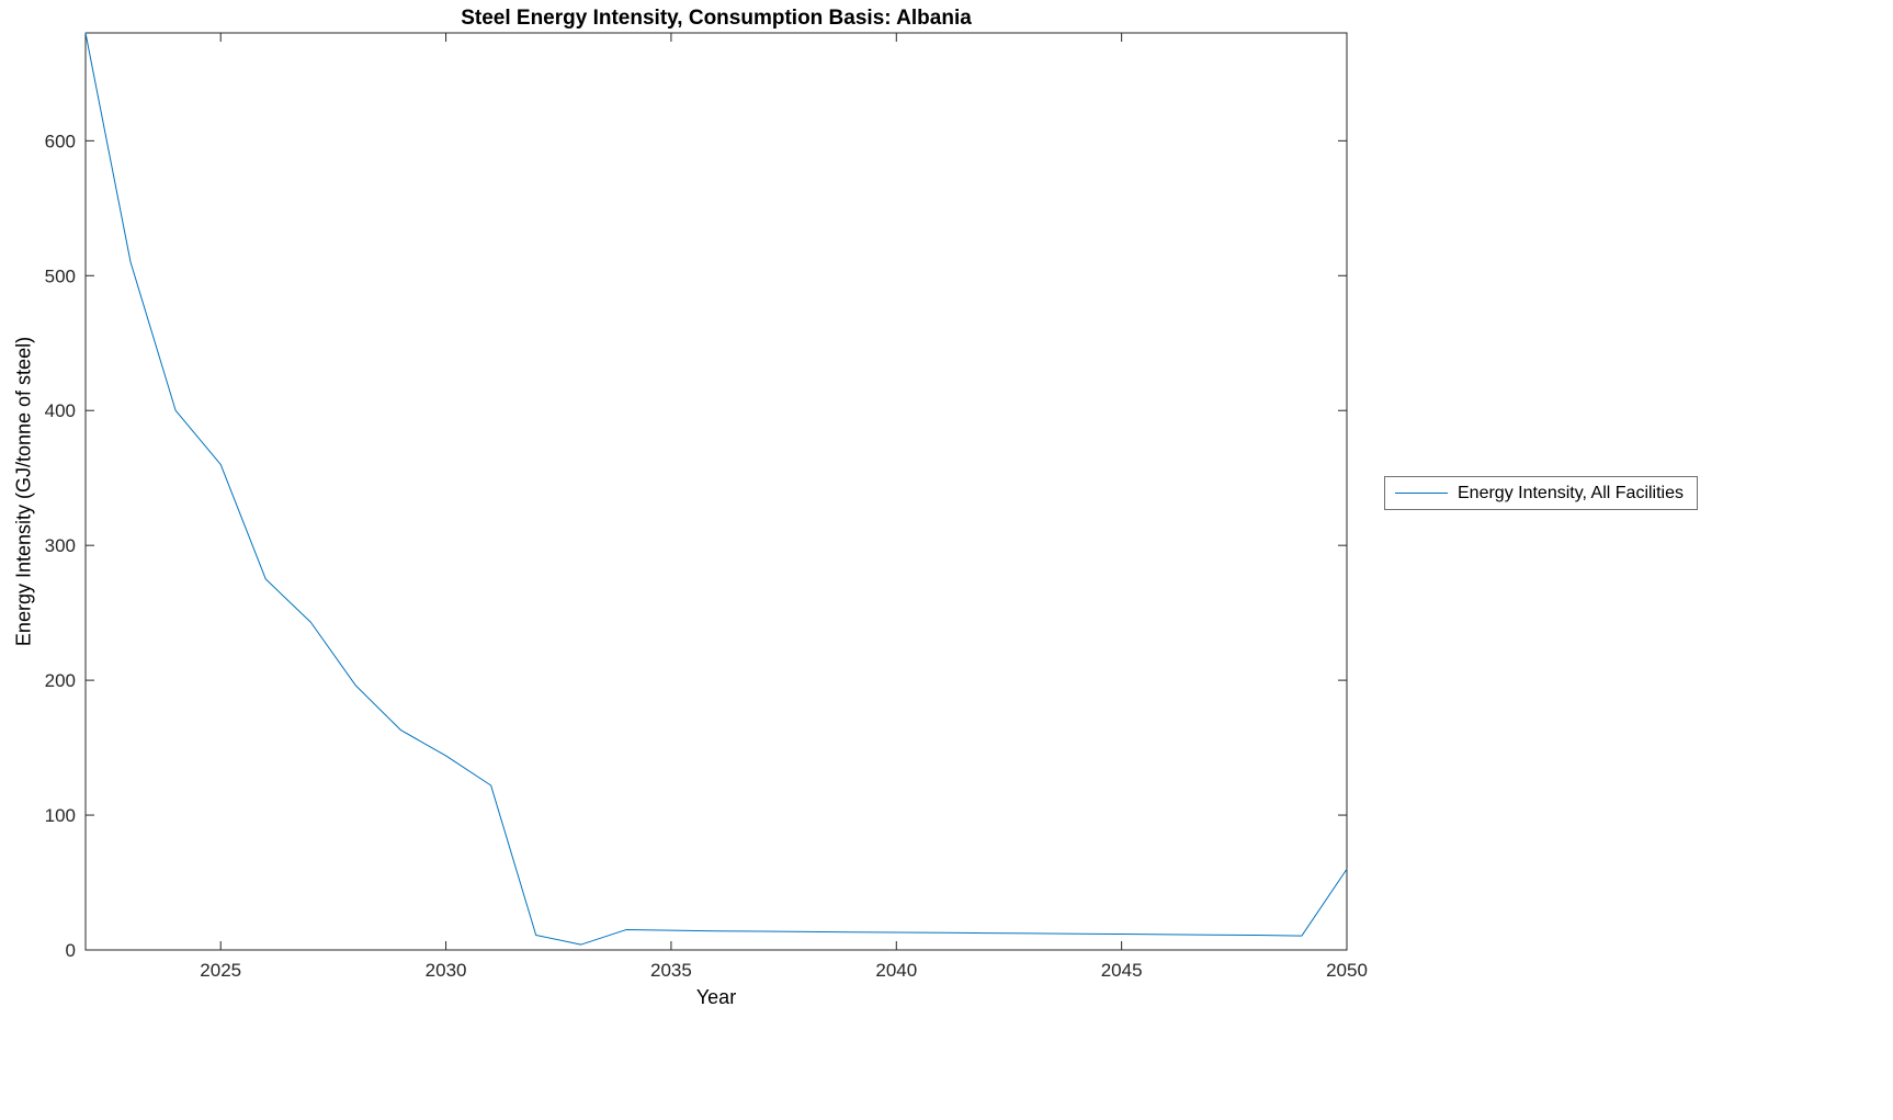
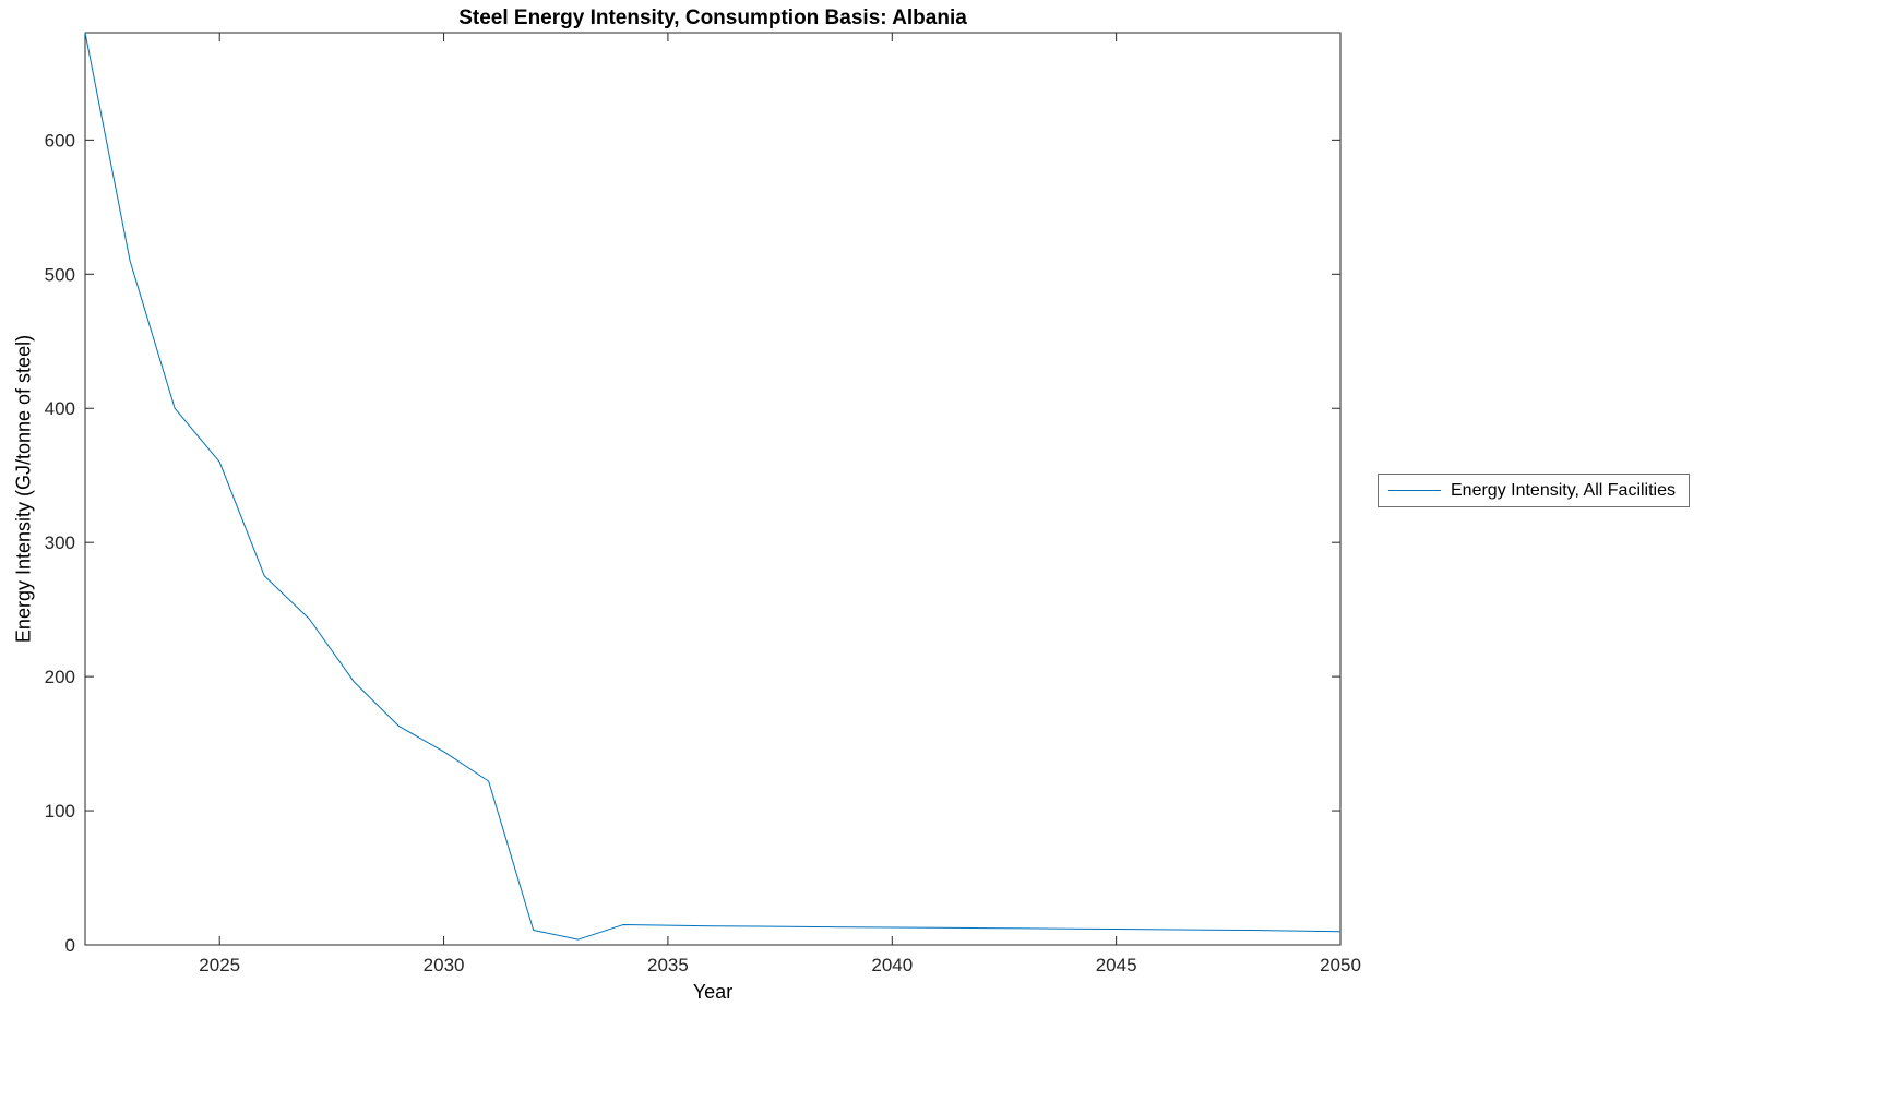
2050: 60 -> 10
